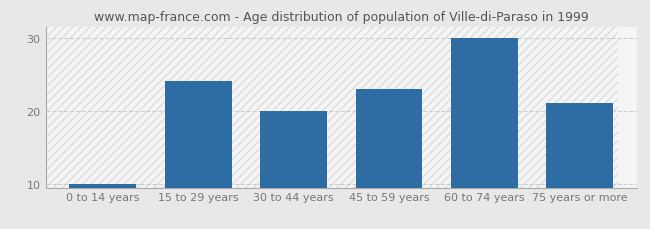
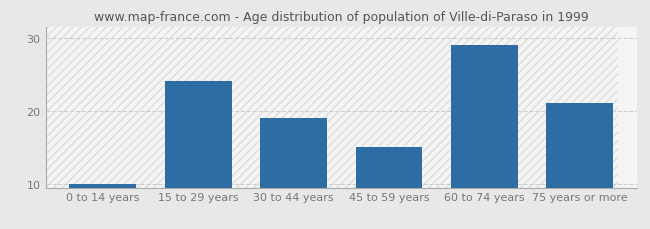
30 to 44 years: 20 -> 19
45 to 59 years: 23 -> 15
60 to 74 years: 30 -> 29
